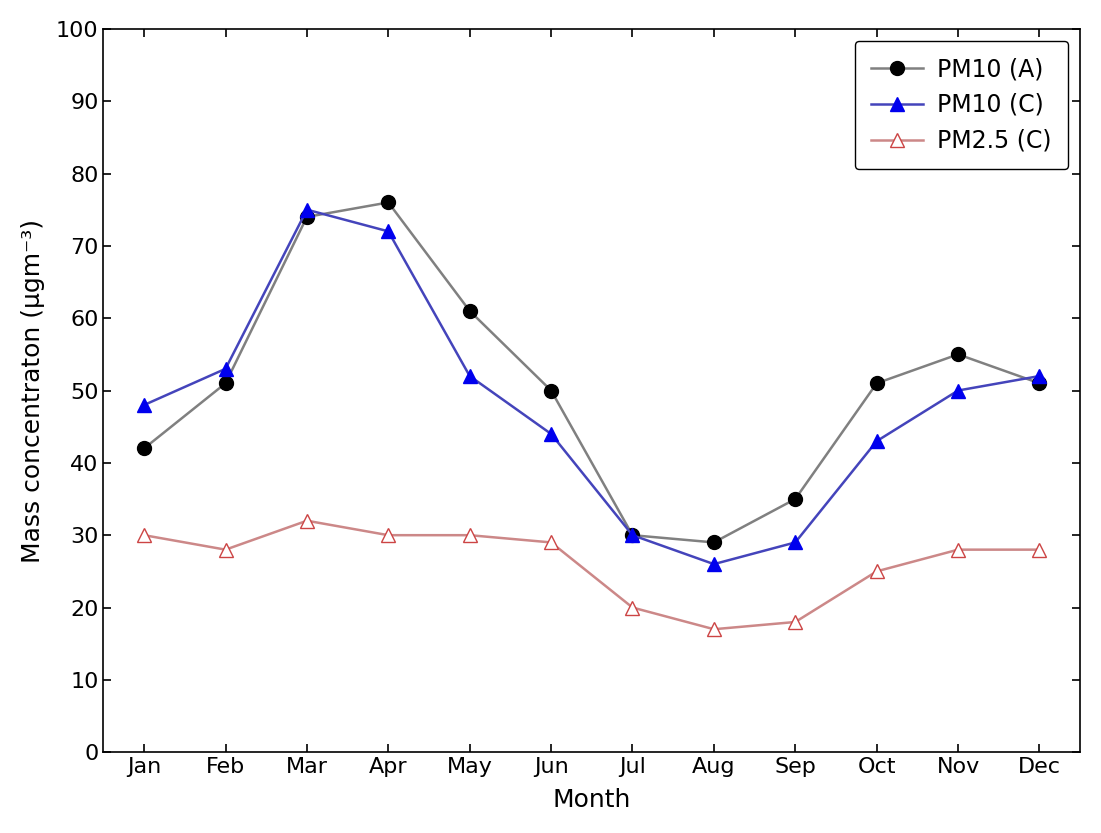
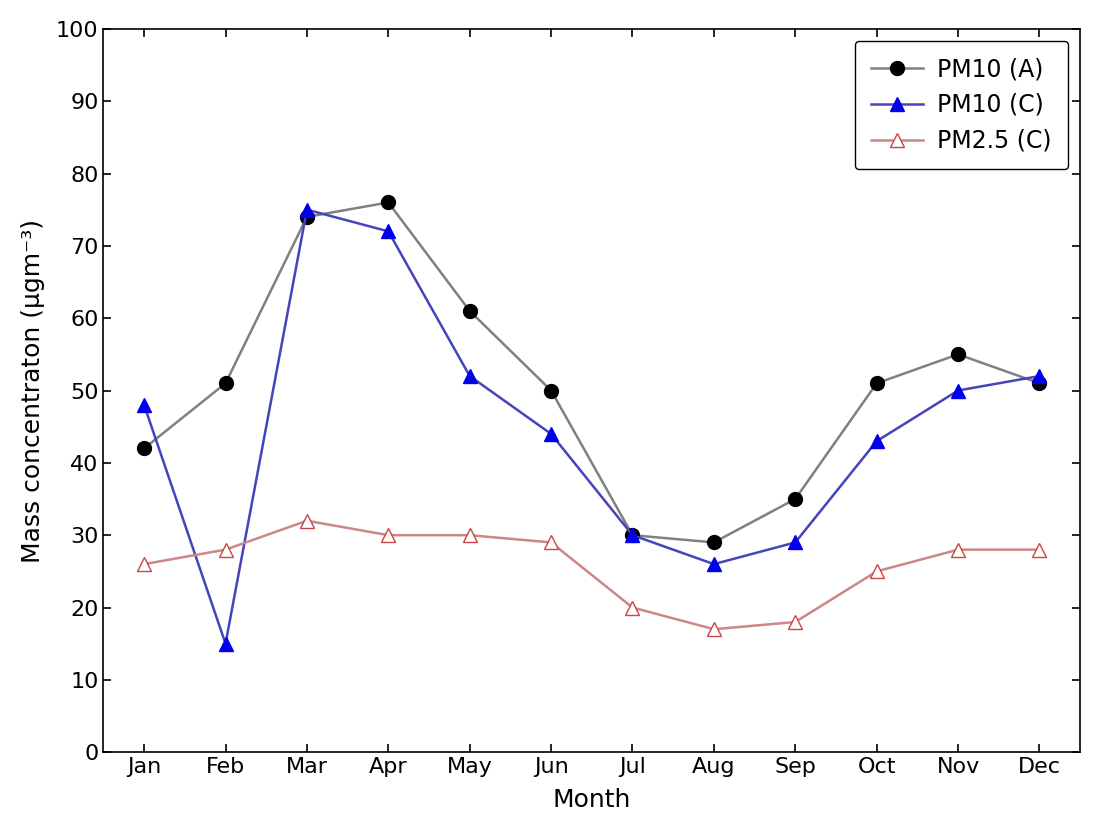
PM2.5 (C)/Jan: 30 -> 26
PM10 (C)/Feb: 53 -> 15
